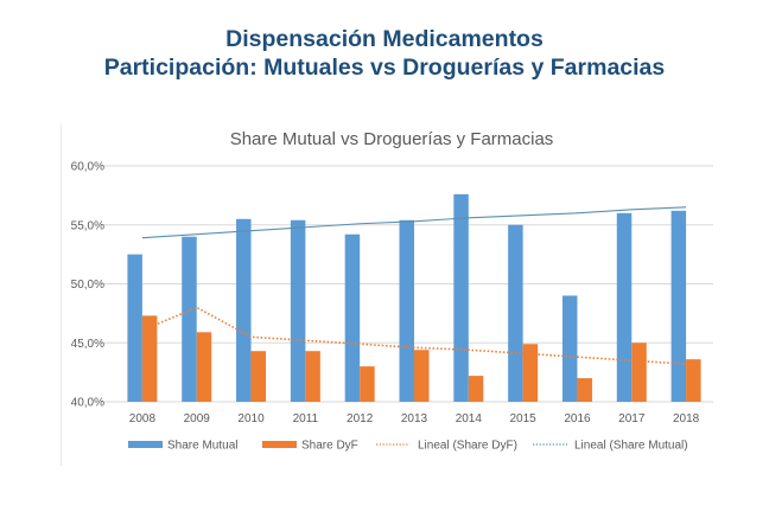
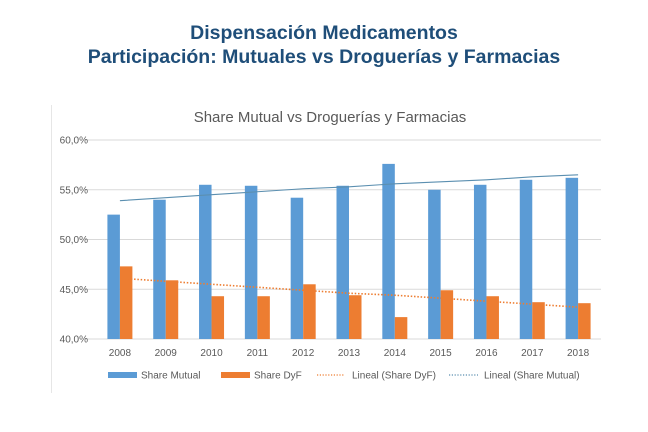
Lineal (Share DyF)/2009: 48% -> 46%
Share DyF/2012: 43% -> 46%
Share Mutual/2016: 49% -> 56%
Share DyF/2016: 42% -> 44%
Share DyF/2017: 45% -> 44%
